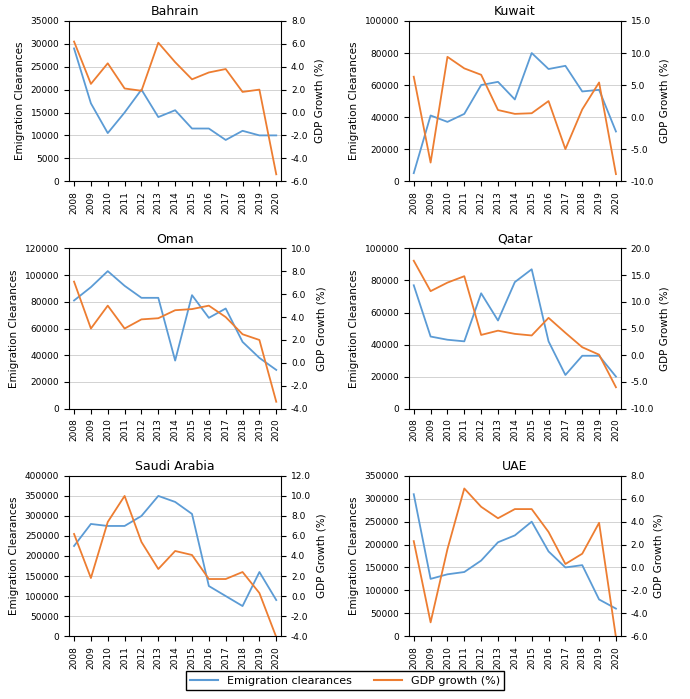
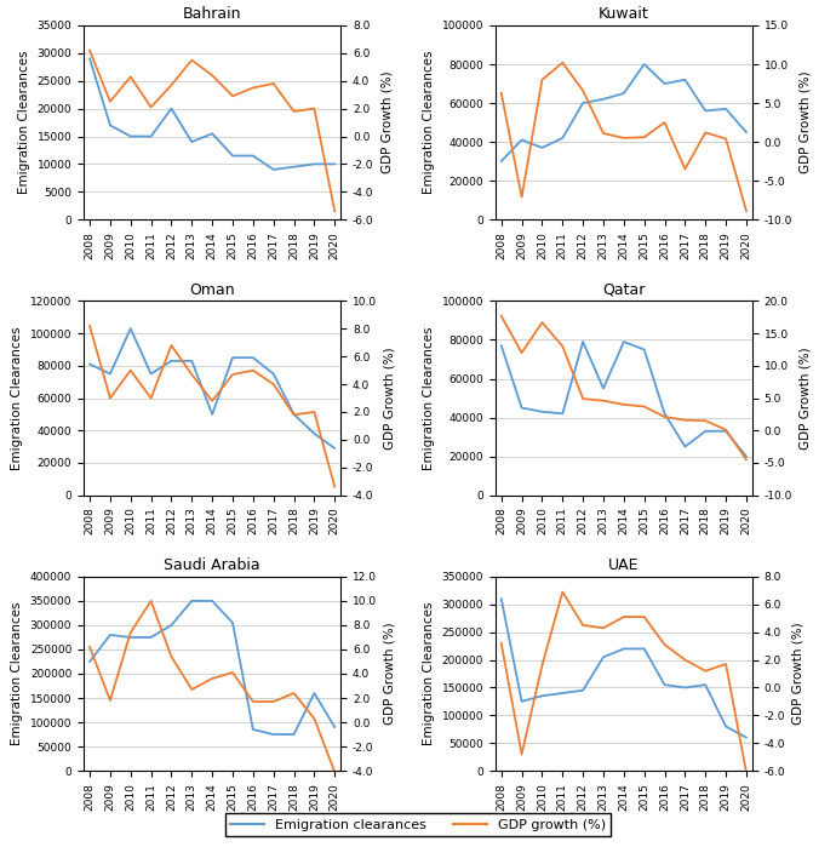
Bahrain/Emigration clearances/2010: 10500 -> 15000
Bahrain/GDP growth (%)/2012: 1.9 -> 3.7
Bahrain/GDP growth (%)/2013: 6.1 -> 5.5
Bahrain/Emigration clearances/2018: 11000 -> 9500
Kuwait/Emigration clearances/2008: 5000 -> 30000
Kuwait/GDP growth (%)/2010: 9.4 -> 8.0
Kuwait/GDP growth (%)/2011: 7.6 -> 10.2
Kuwait/Emigration clearances/2014: 51000 -> 65000
Kuwait/GDP growth (%)/2017: -5.0 -> -3.5
Kuwait/GDP growth (%)/2019: 5.4 -> 0.4
Kuwait/Emigration clearances/2020: 31000 -> 45000
Oman/GDP growth (%)/2008: 7.1 -> 8.2
Oman/Emigration clearances/2009: 91000 -> 75000
Oman/Emigration clearances/2011: 92000 -> 75000
Oman/GDP growth (%)/2012: 3.8 -> 6.8
Oman/GDP growth (%)/2013: 3.9 -> 4.7
Oman/Emigration clearances/2014: 36000 -> 50000
Oman/GDP growth (%)/2014: 4.6 -> 2.8
Oman/Emigration clearances/2016: 68000 -> 85000
Oman/GDP growth (%)/2018: 2.5 -> 1.8
Qatar/GDP growth (%)/2010: 13.6 -> 16.7
Qatar/GDP growth (%)/2011: 14.8 -> 13.0
Qatar/Emigration clearances/2012: 72000 -> 79000
Qatar/GDP growth (%)/2012: 3.8 -> 4.9
Qatar/Emigration clearances/2015: 87000 -> 75000
Qatar/GDP growth (%)/2016: 7.0 -> 2.1
Qatar/Emigration clearances/2017: 21000 -> 25000
Qatar/GDP growth (%)/2017: 4.2 -> 1.6
Qatar/GDP growth (%)/2020: -6.0 -> -4.5
Saudi Arabia/Emigration clearances/2014: 335000 -> 350000
Saudi Arabia/GDP growth (%)/2014: 4.5 -> 3.6
Saudi Arabia/Emigration clearances/2016: 125000 -> 85000
Saudi Arabia/Emigration clearances/2017: 100000 -> 75000
UAE/GDP growth (%)/2008: 2.3 -> 3.2
UAE/Emigration clearances/2012: 165000 -> 145000
UAE/GDP growth (%)/2012: 5.3 -> 4.5
UAE/Emigration clearances/2015: 250000 -> 220000
UAE/Emigration clearances/2016: 185000 -> 155000
UAE/GDP growth (%)/2017: 0.3 -> 2.0
UAE/GDP growth (%)/2019: 3.9 -> 1.7
